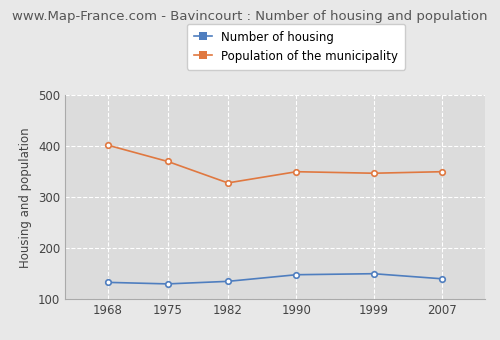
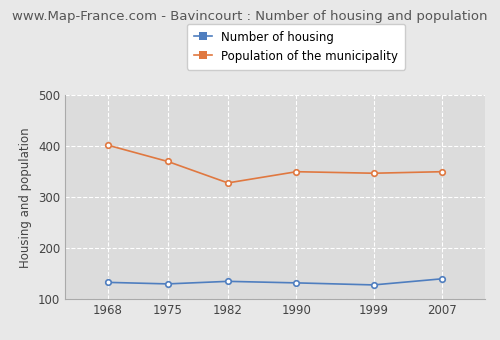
Number of housing/1990: 148 -> 132
Number of housing/1999: 150 -> 128
